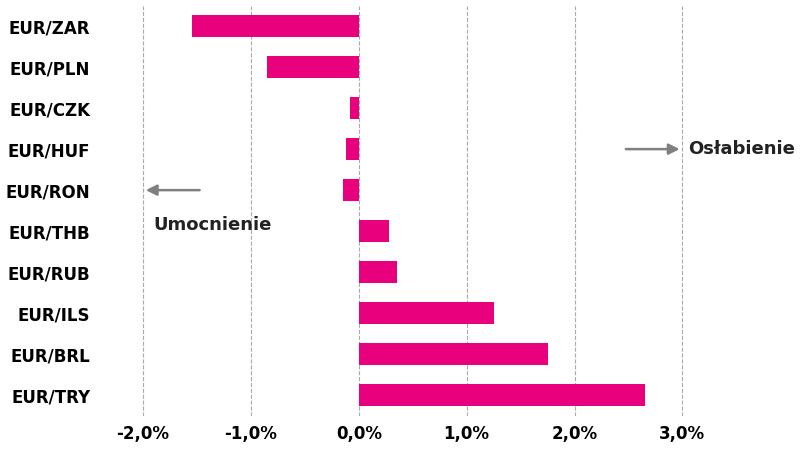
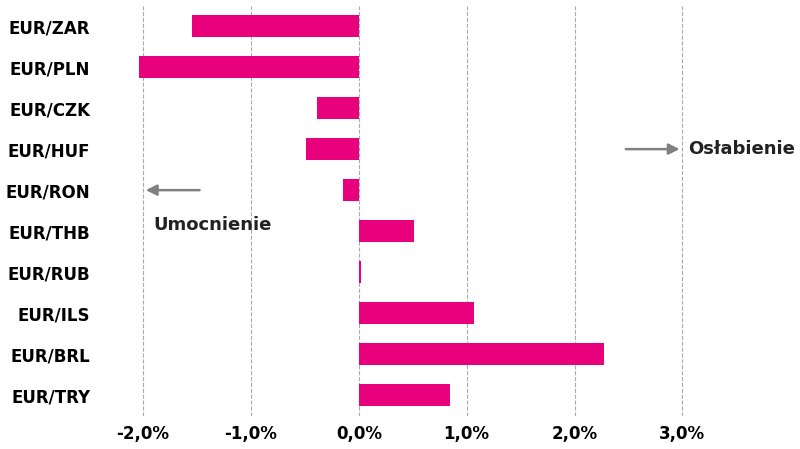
EUR/PLN: -0,85% -> -2,04%
EUR/CZK: -0,08% -> -0,39%
EUR/HUF: -0,12% -> -0,49%
EUR/THB: 0,28% -> 0,51%
EUR/RUB: 0,35% -> 0,02%
EUR/ILS: 1,25% -> 1,07%
EUR/BRL: 1,75% -> 2,27%
EUR/TRY: 2,65% -> 0,85%
